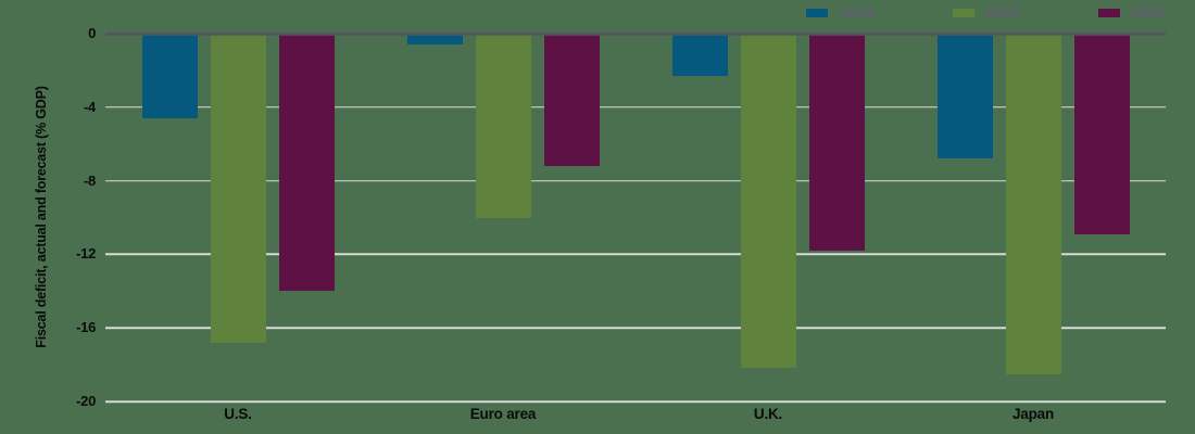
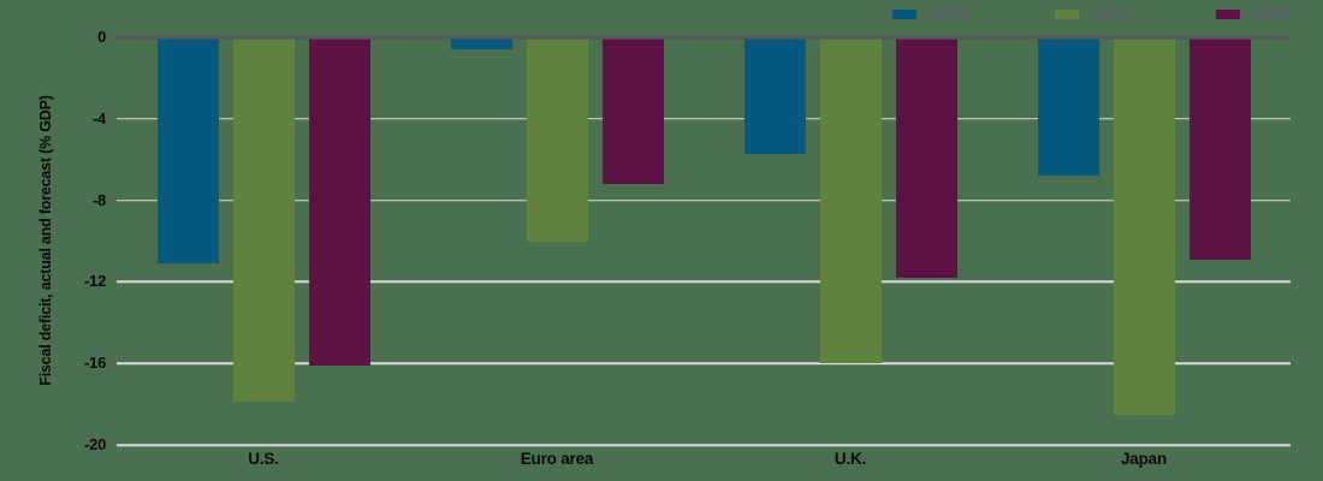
2019/U.S.: -4.6 -> -11.1
2020/U.S.: -16.8 -> -17.9
2021/U.S.: -14.0 -> -16.1
2019/U.K.: -2.3 -> -5.7
2020/U.K.: -18.2 -> -16.0
